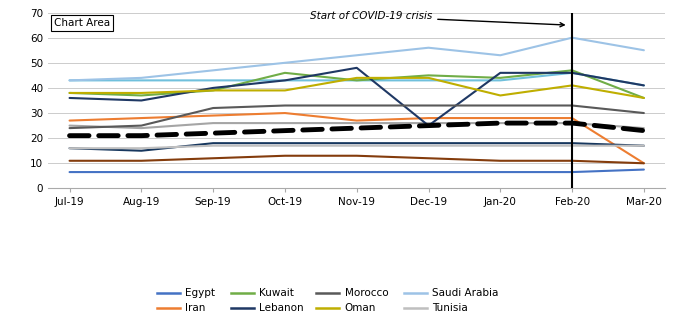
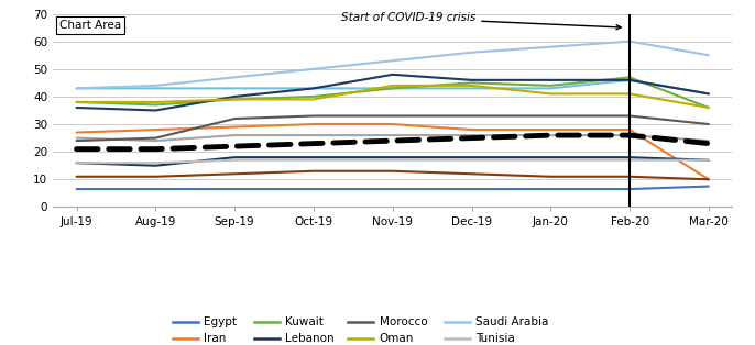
Kuwait/Oct-19: 46 -> 40
Iran/Nov-19: 27 -> 30
Lebanon/Dec-19: 25 -> 46
Oman/Jan-20: 37 -> 41
Saudi Arabia/Jan-20: 53 -> 58
